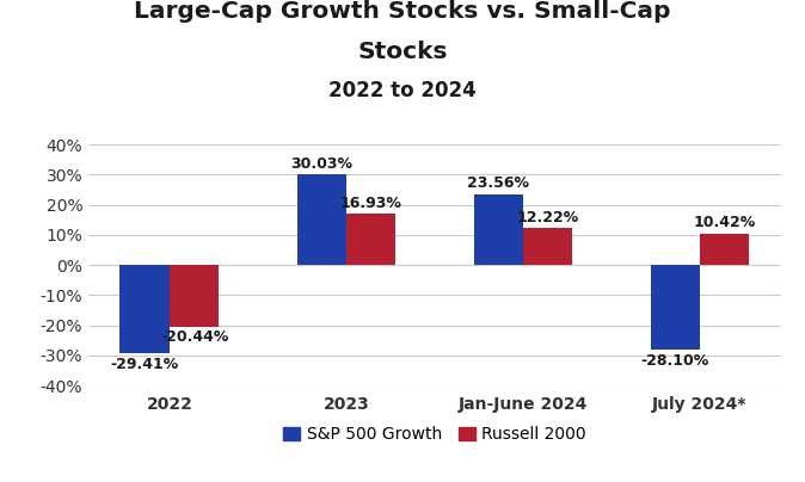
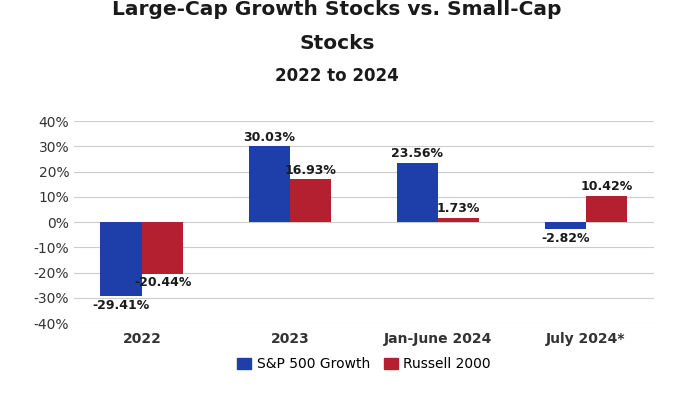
Russell 2000/Jan-June 2024: 12.22% -> 1.73%
S&P 500 Growth/July 2024*: -28.10% -> -2.82%
